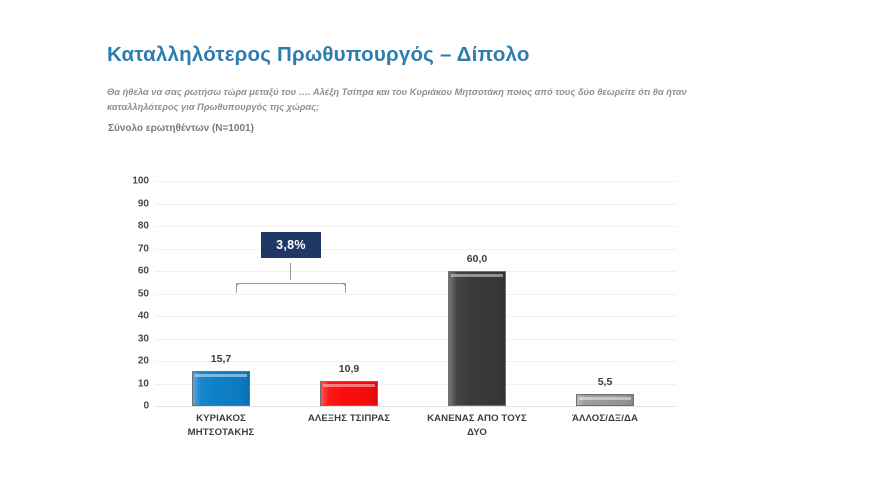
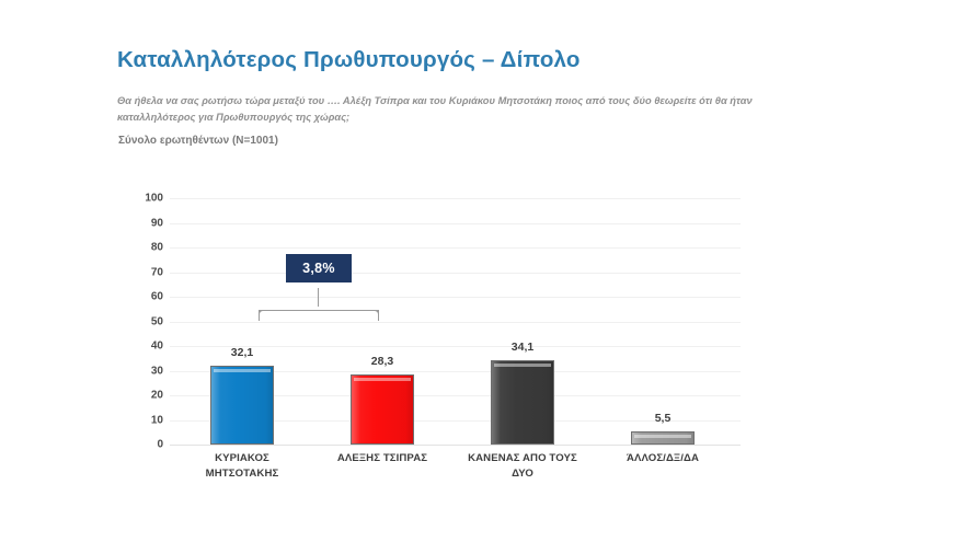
ΚΥΡΙΑΚΟΣ ΜΗΤΣΟΤΑΚΗΣ: 15,7 -> 32,1
ΑΛΕΞΗΣ ΤΣΙΠΡΑΣ: 10,9 -> 28,3
ΚΑΝΕΝΑΣ ΑΠΟ ΤΟΥΣ ΔΥΟ: 60,0 -> 34,1
